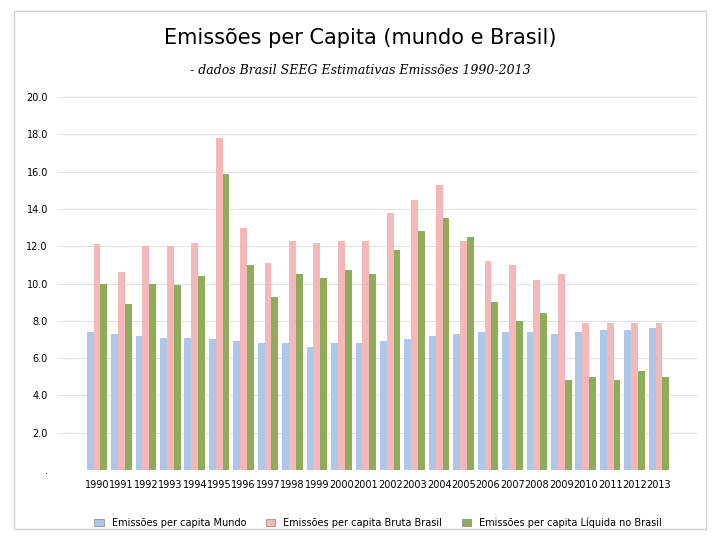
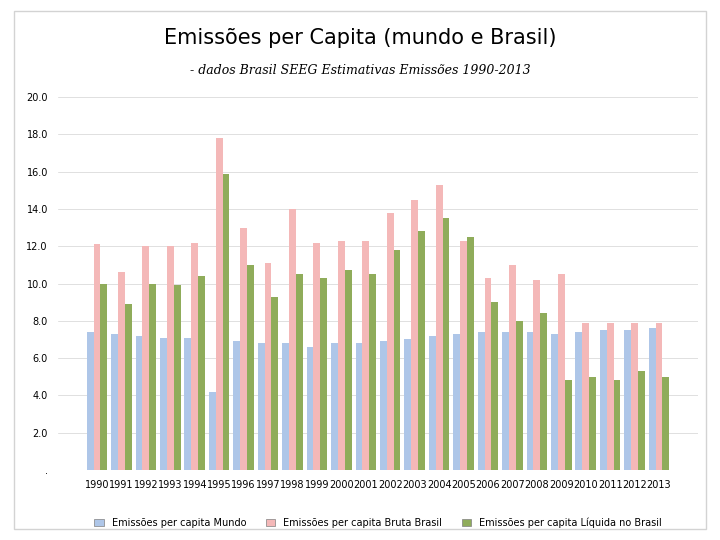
Emissões per capita Mundo/1995: 7.0 -> 4.2
Emissões per capita Bruta Brasil/1998: 12.3 -> 14.0
Emissões per capita Bruta Brasil/2006: 11.2 -> 10.3
